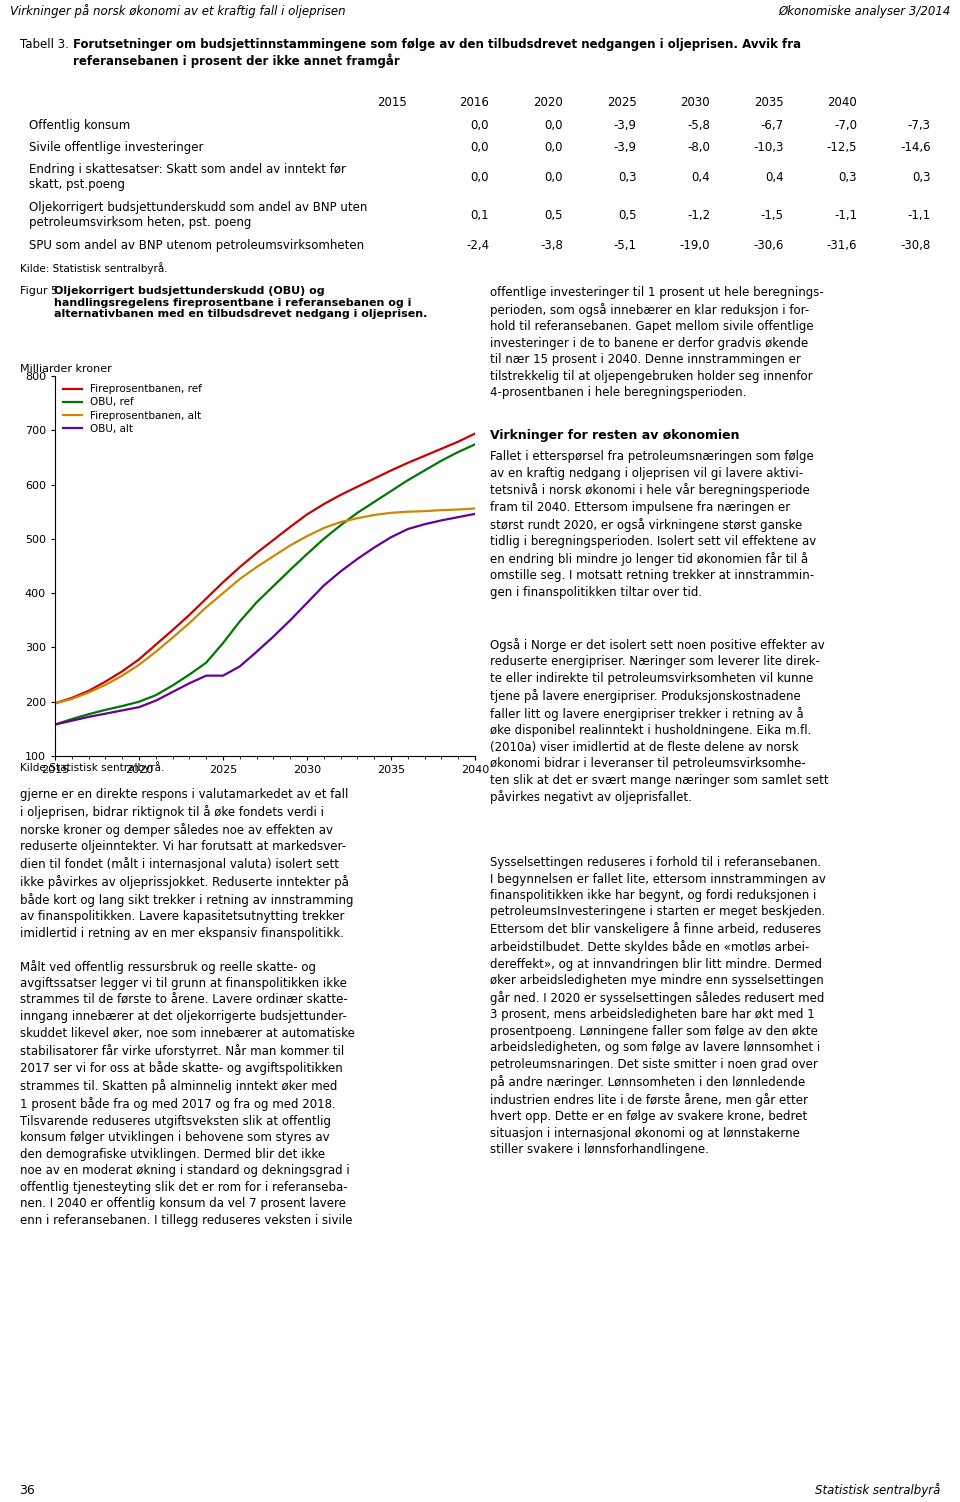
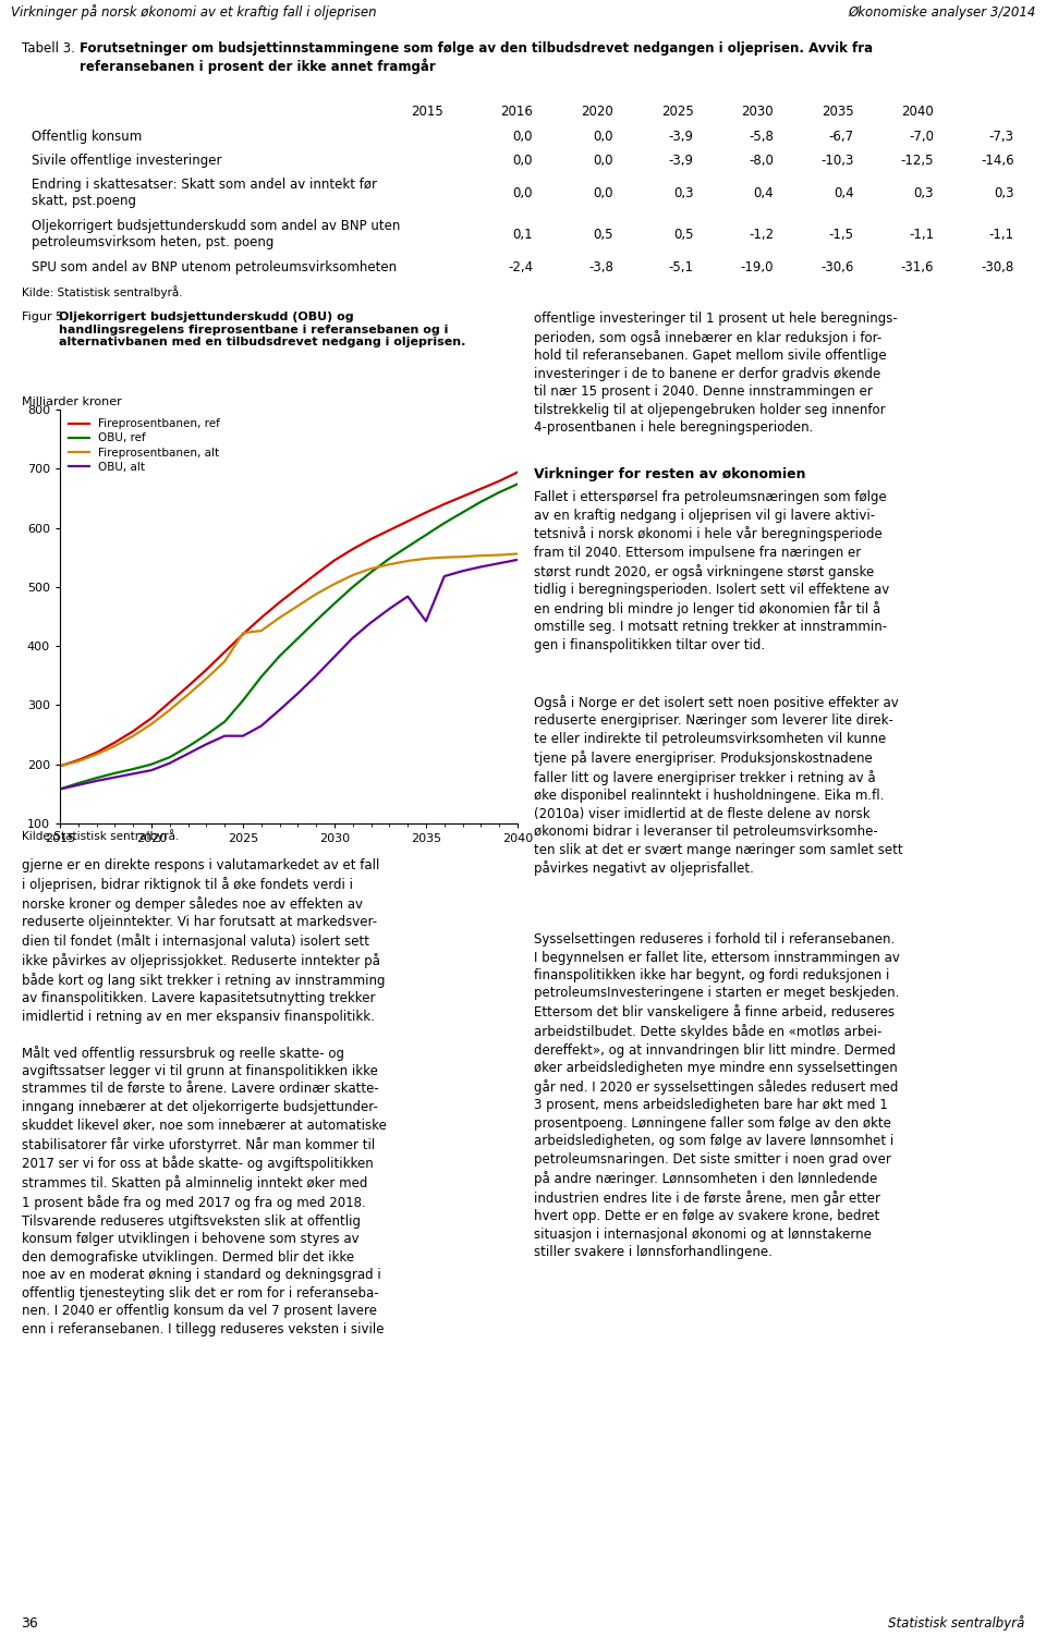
Fireprosentbanen, alt/2025: 400 -> 422
OBU, alt/2035: 503 -> 442
